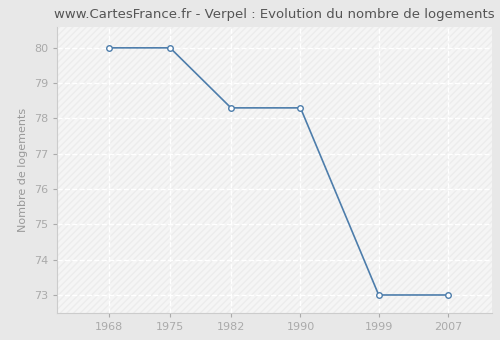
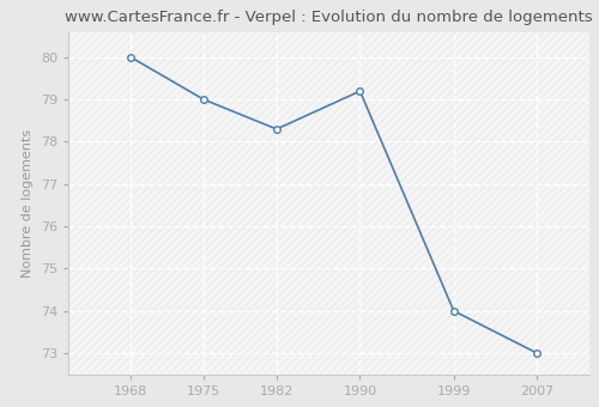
1975: 80.0 -> 79.0
1990: 78.3 -> 79.2
1999: 73.0 -> 74.0
